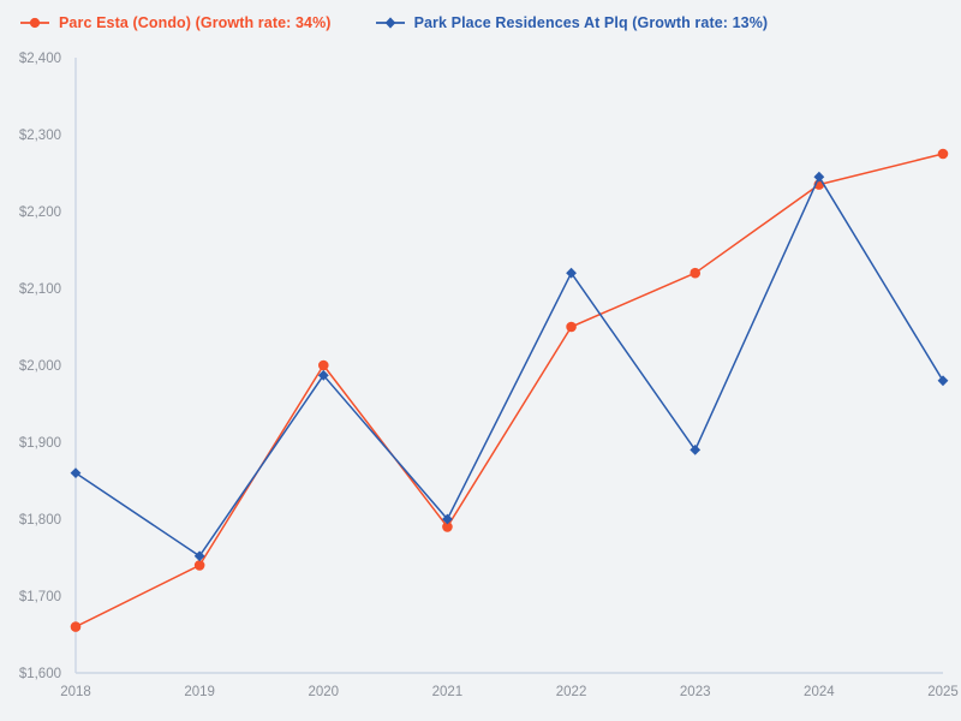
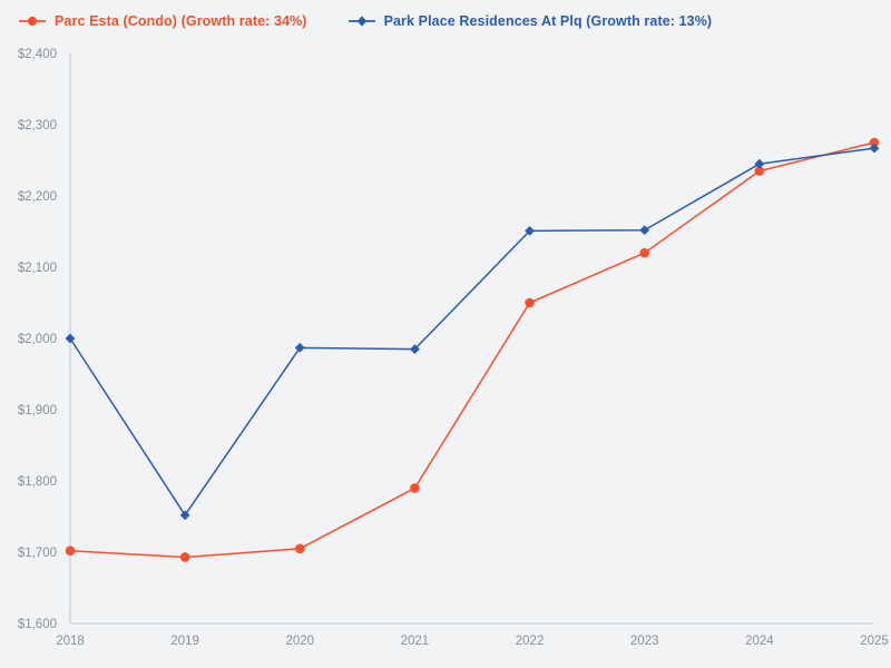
Parc Esta (Condo) (Growth rate: 34%)/2018: $1660 -> $1700
Park Place Residences At Plq (Growth rate: 13%)/2018: $1860 -> $2000
Parc Esta (Condo) (Growth rate: 34%)/2019: $1740 -> $1690
Parc Esta (Condo) (Growth rate: 34%)/2020: $2000 -> $1700
Park Place Residences At Plq (Growth rate: 13%)/2021: $1800 -> $1980
Park Place Residences At Plq (Growth rate: 13%)/2022: $2120 -> $2150
Park Place Residences At Plq (Growth rate: 13%)/2023: $1890 -> $2150
Park Place Residences At Plq (Growth rate: 13%)/2025: $1980 -> $2270
